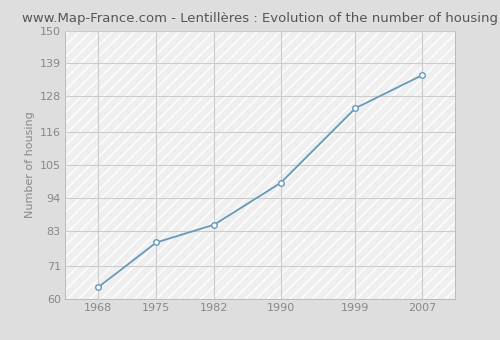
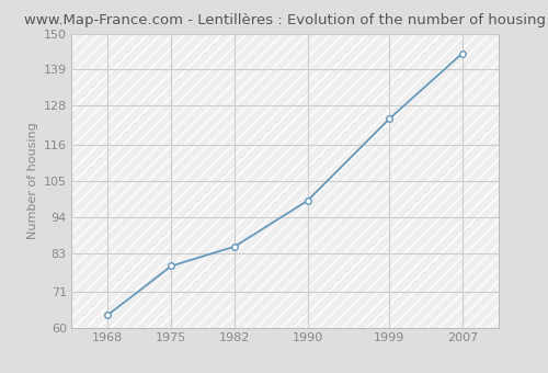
2007: 135 -> 144
